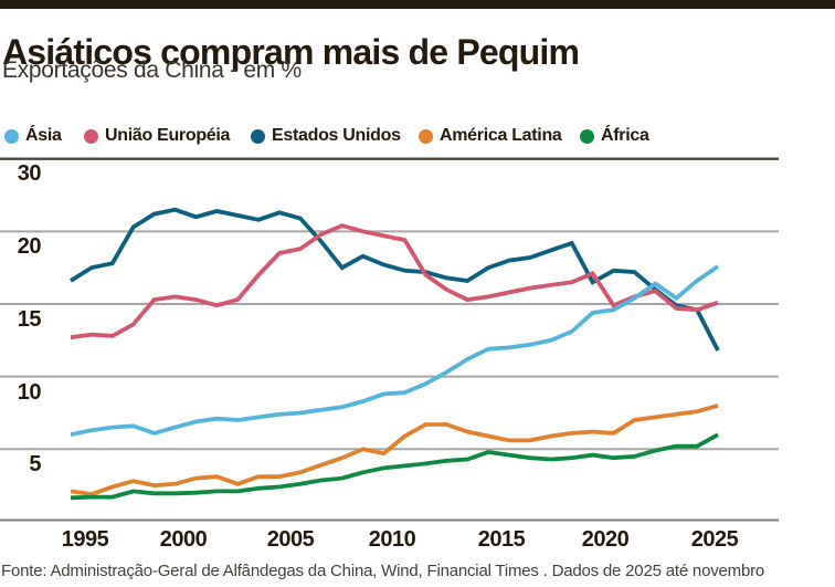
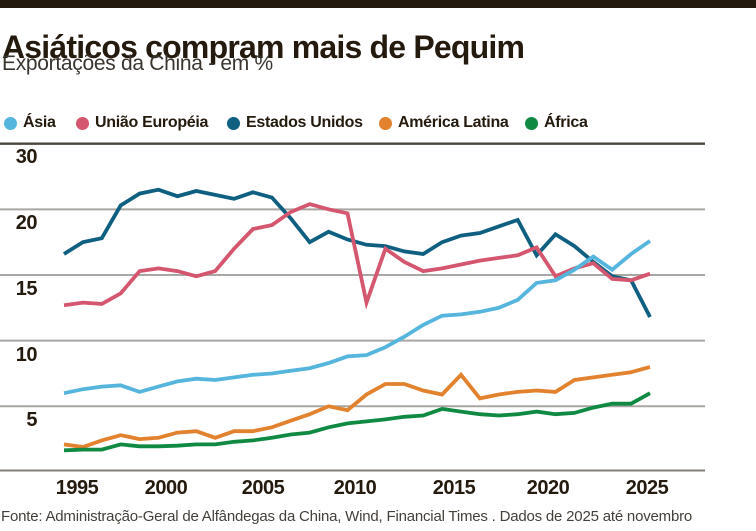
União Européia/2010: 19.4 -> 12.9
América Latina/2015: 5.6 -> 7.4
Estados Unidos/2020: 17.3 -> 18.1
